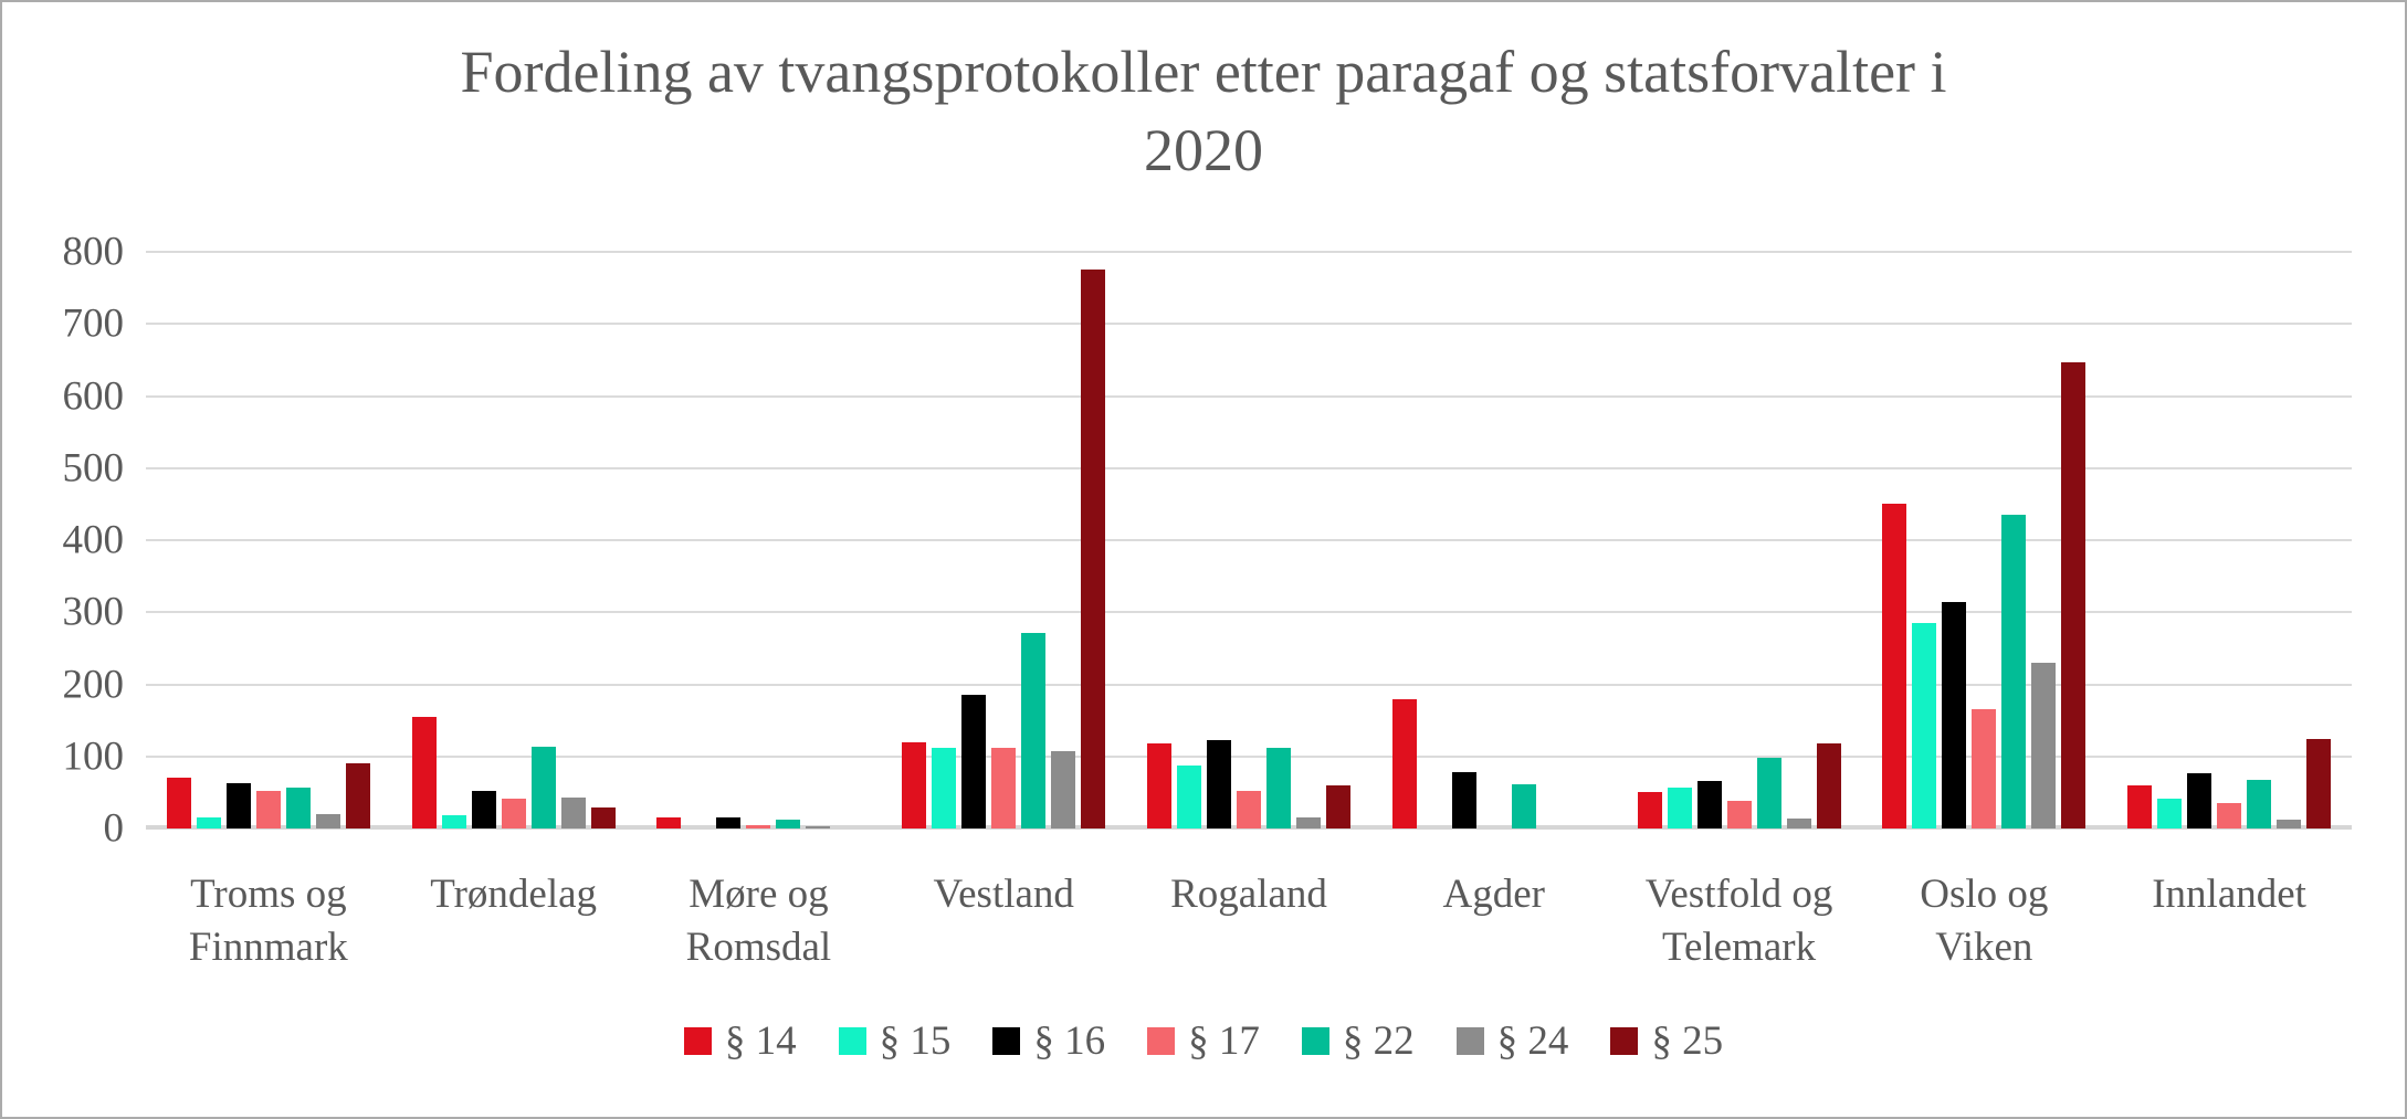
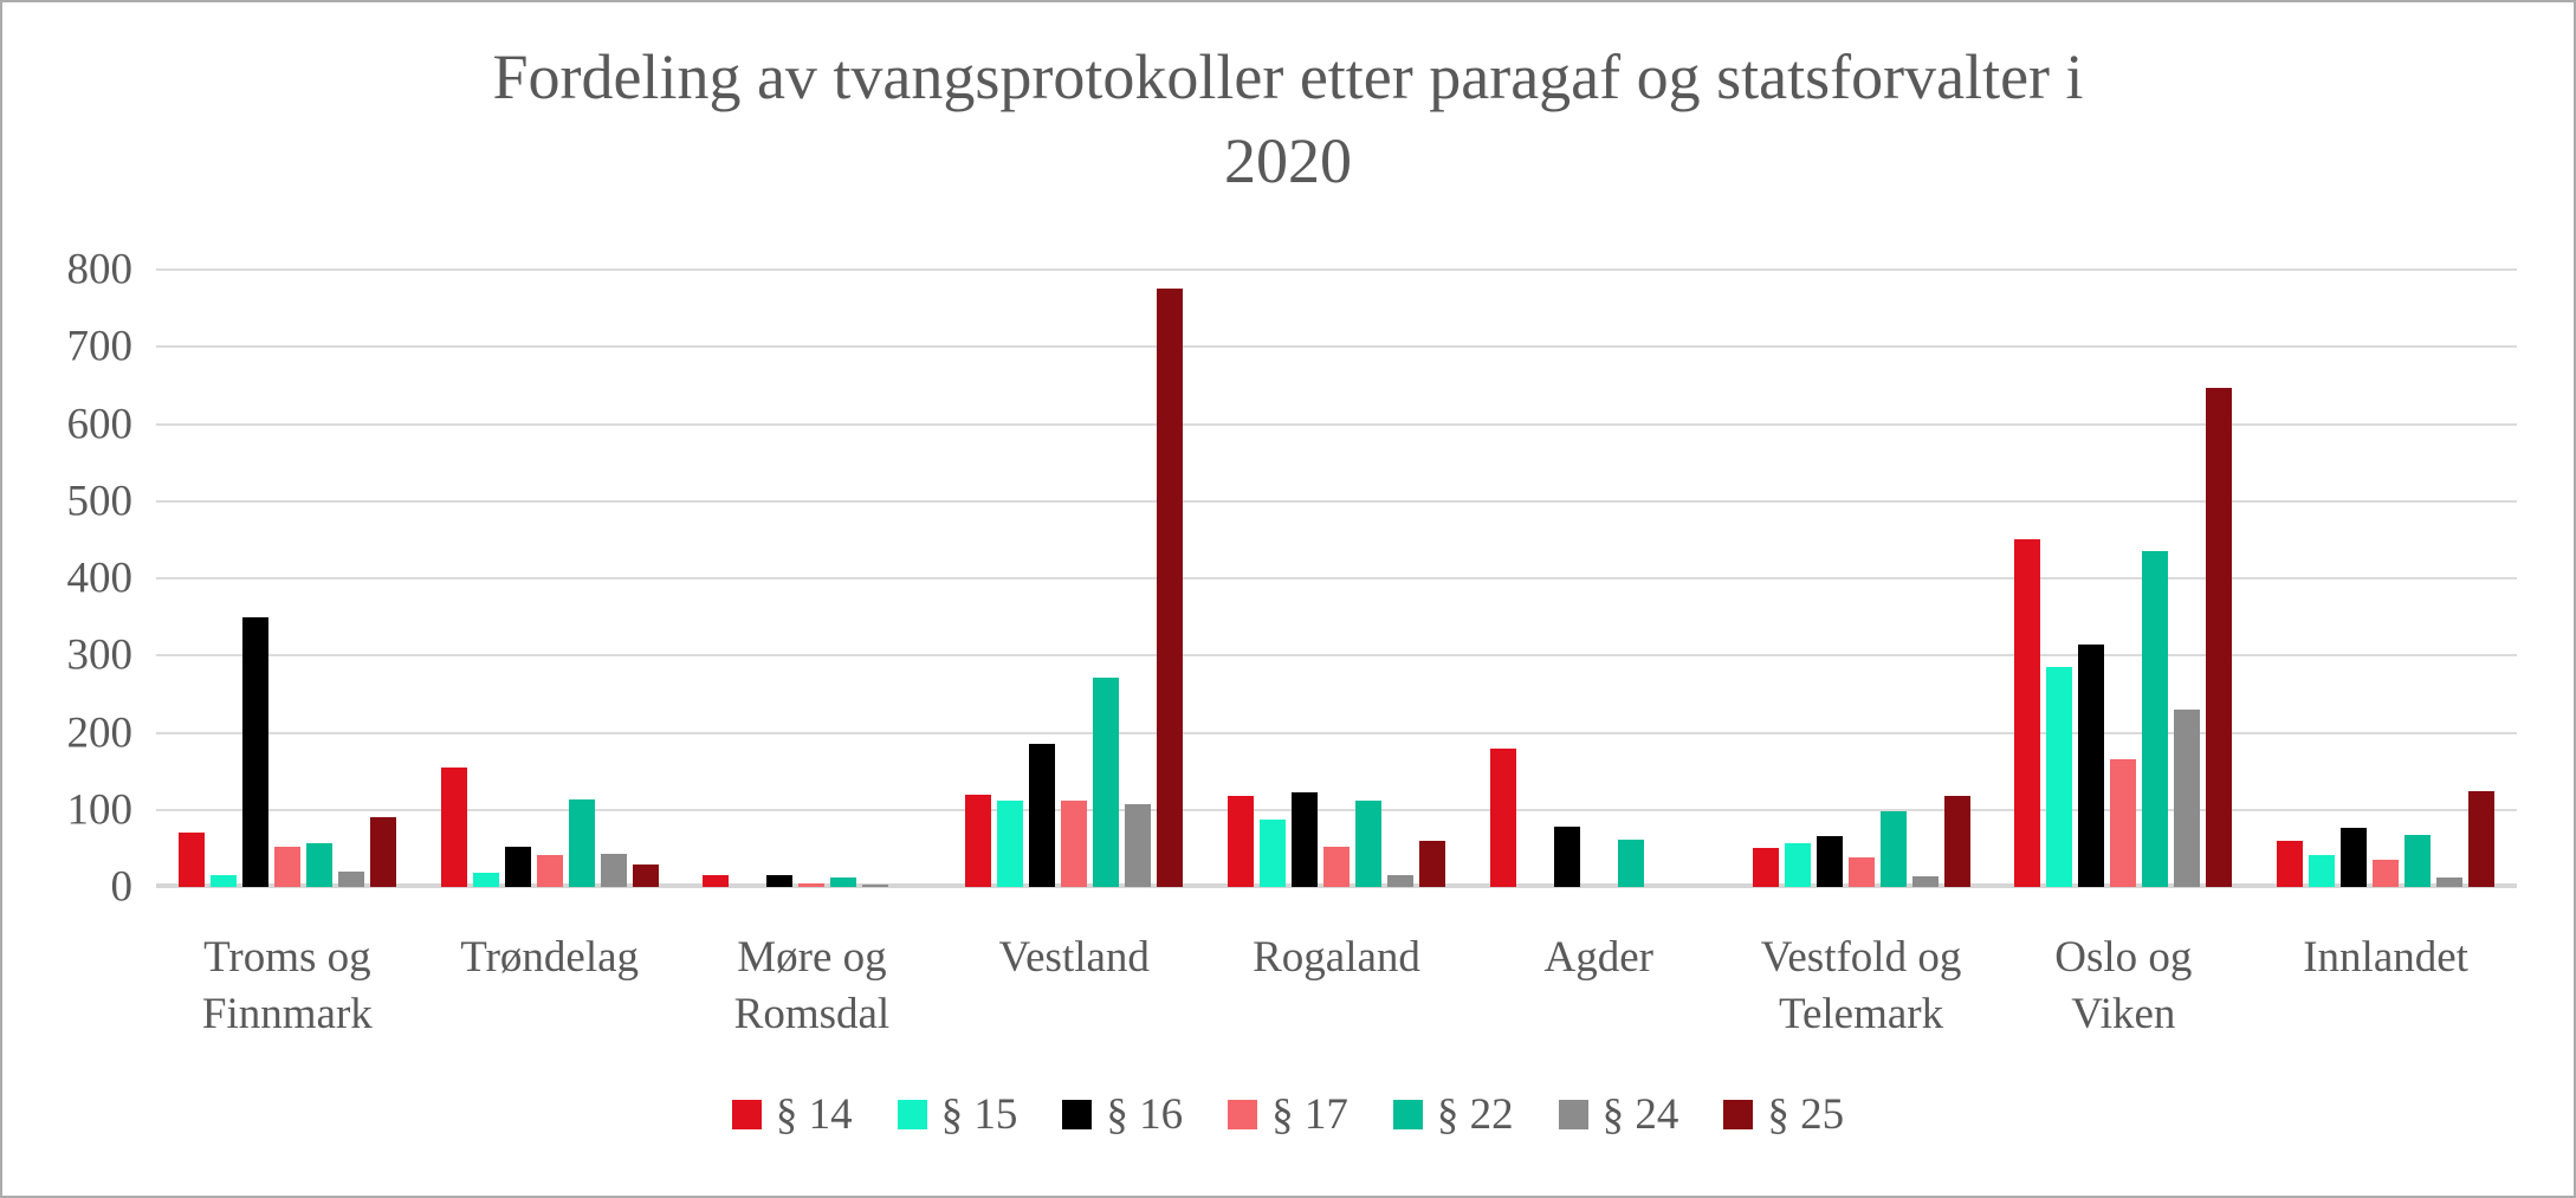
§ 16/Troms og Finnmark: 60 -> 350
